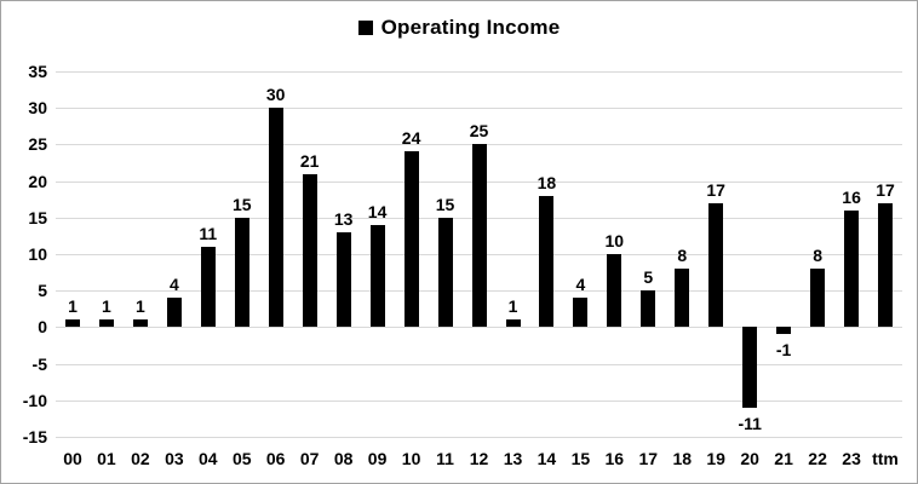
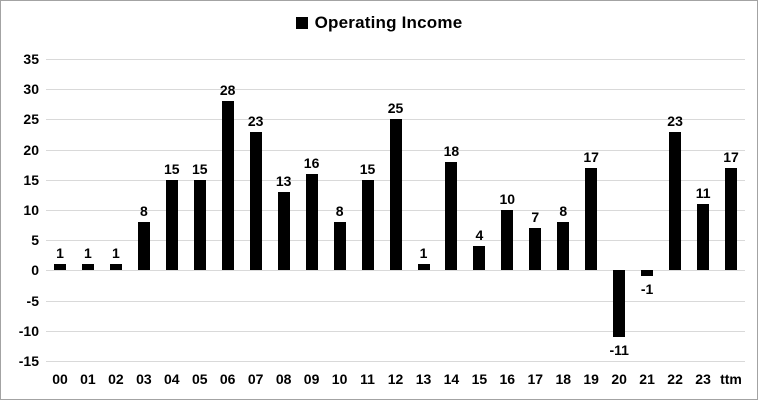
03: 4 -> 8
04: 11 -> 15
06: 30 -> 28
07: 21 -> 23
09: 14 -> 16
10: 24 -> 8
17: 5 -> 7
22: 8 -> 23
23: 16 -> 11
